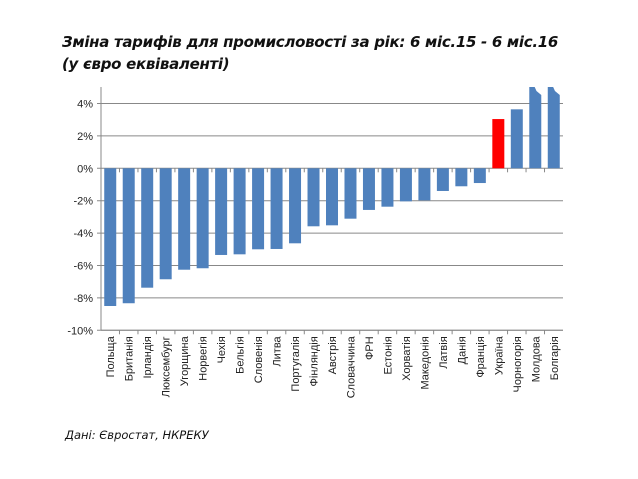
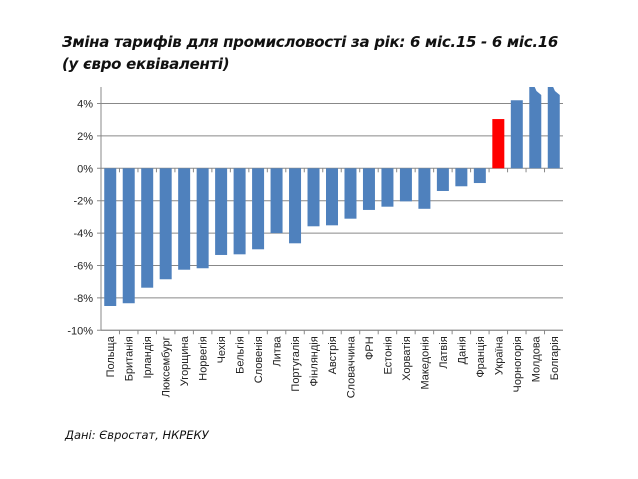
Литва: -5.0% -> -4.0%
Македонія: -2.0% -> -2.5%
Чорногорія: 3.6% -> 4.2%
